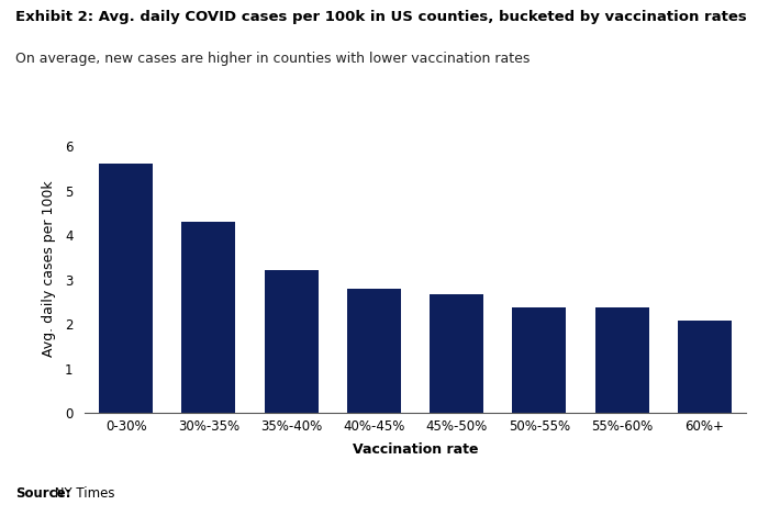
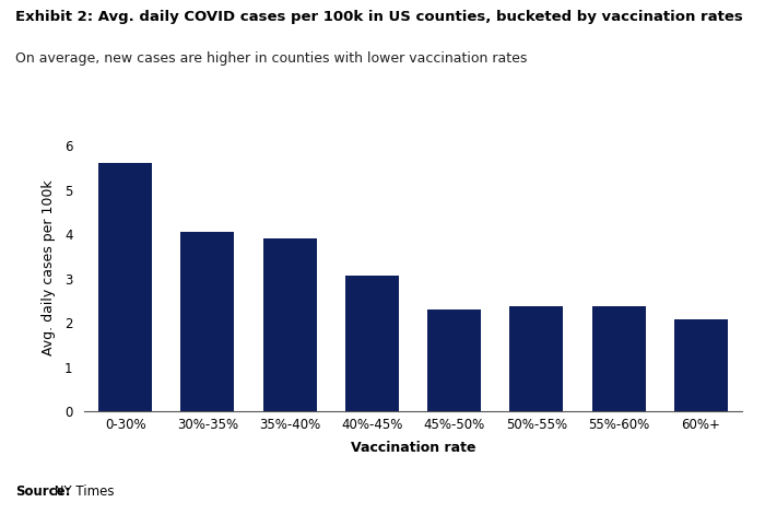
30%-35%: 4.30 -> 4.05
35%-40%: 3.20 -> 3.90
40%-45%: 2.78 -> 3.05
45%-50%: 2.67 -> 2.30
